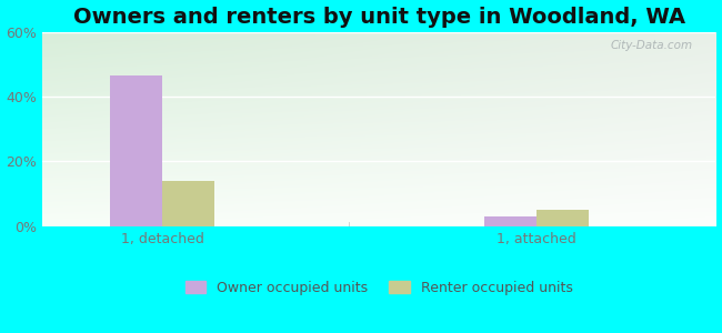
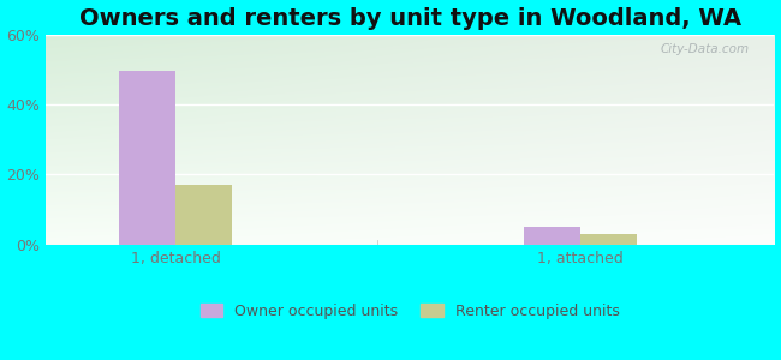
Owner occupied units/1, detached: 46.5% -> 49.5%
Renter occupied units/1, detached: 14% -> 17%
Owner occupied units/1, attached: 3.0% -> 5.0%
Renter occupied units/1, attached: 5% -> 3%
